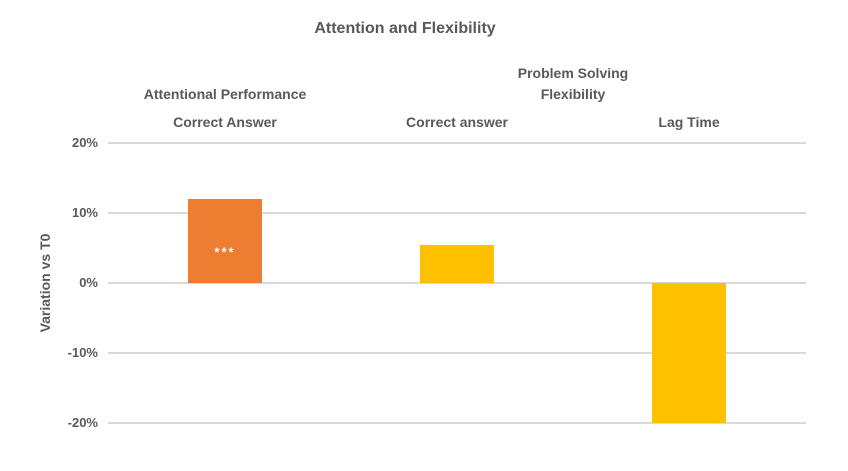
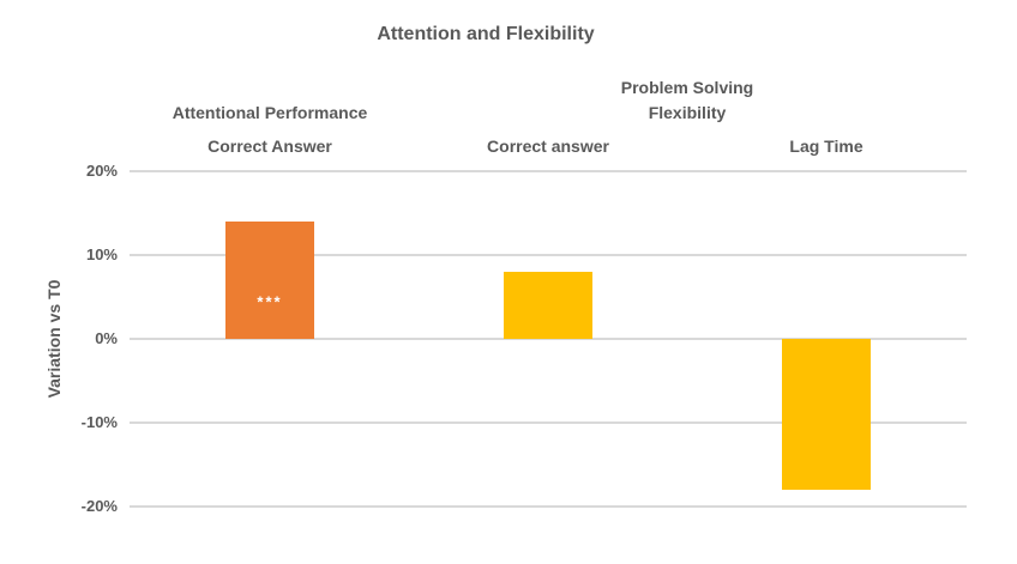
Correct Answer: 12% -> 14%
Correct answer: 5% -> 8%
Lag Time: -20% -> -18%
